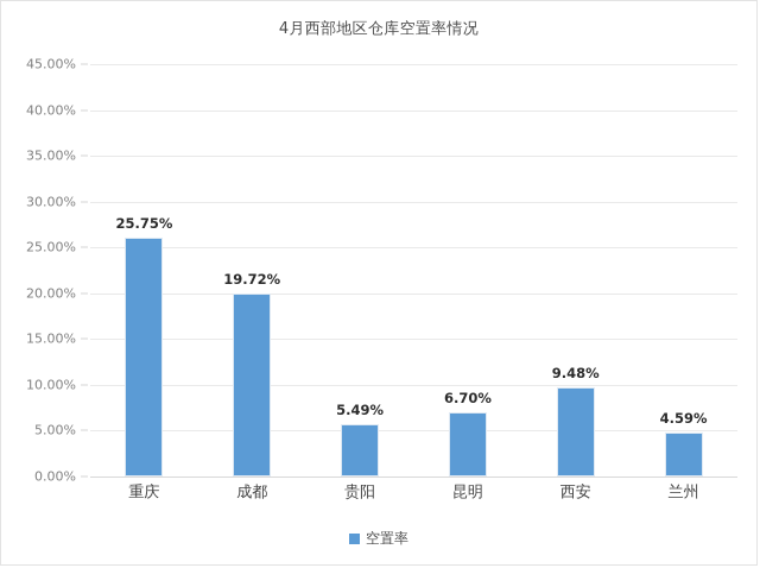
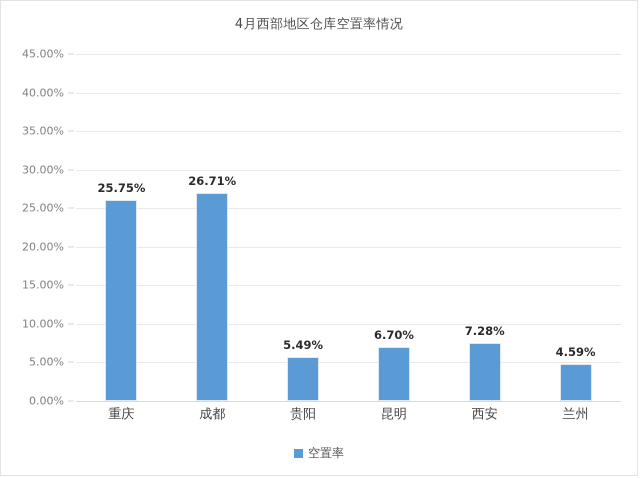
成都: 19.72% -> 26.71%
西安: 9.48% -> 7.28%
